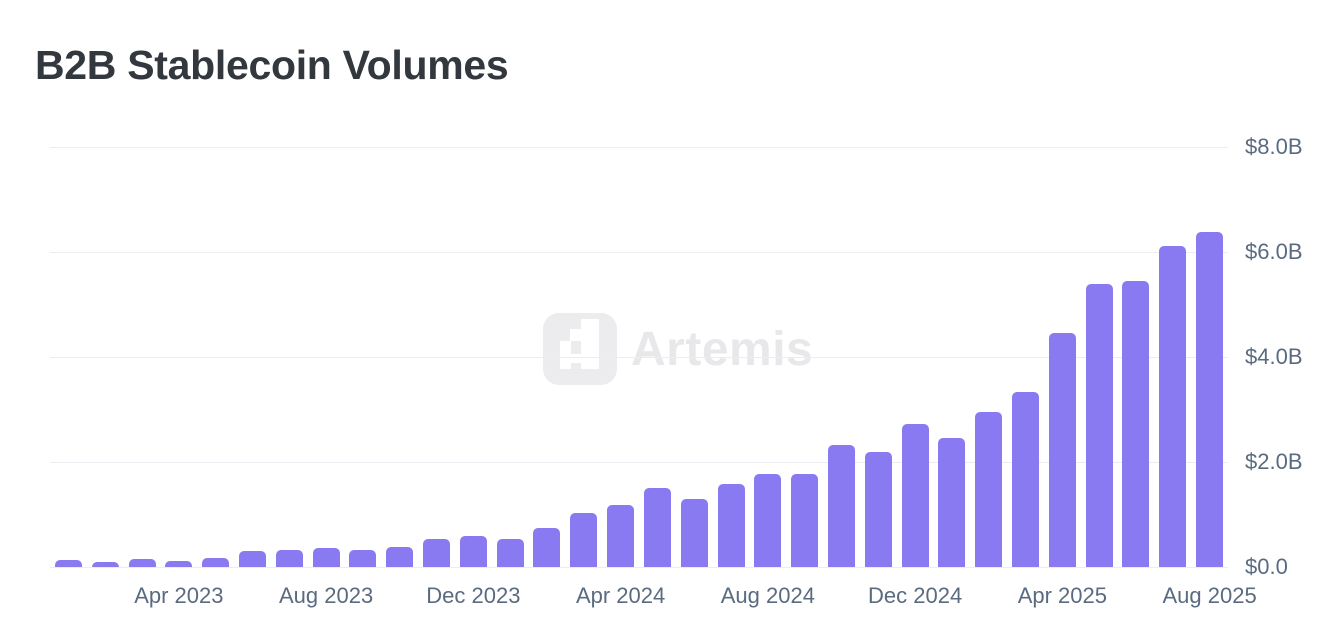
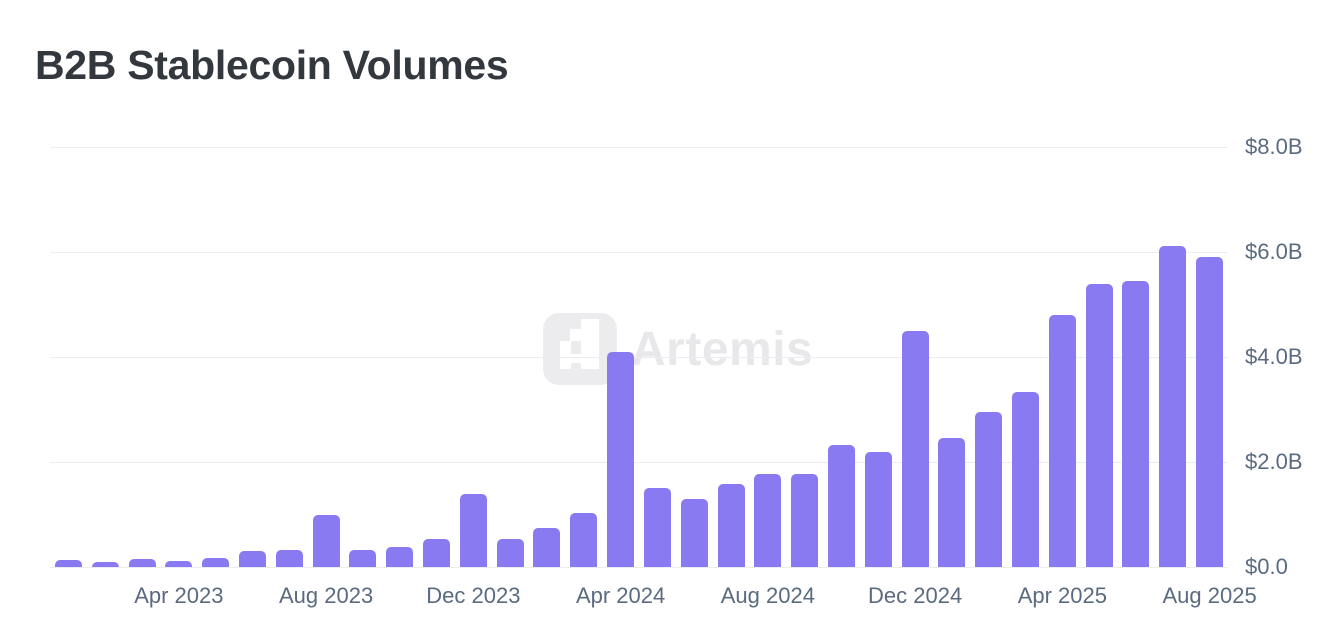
Aug 2023: $0.4B -> $1.0B
Dec 2023: $0.6B -> $1.4B
Apr 2024: $1.2B -> $4.1B
Dec 2024: $2.7B -> $4.5B
Apr 2025: $4.5B -> $4.8B
Aug 2025: $6.4B -> $5.9B
